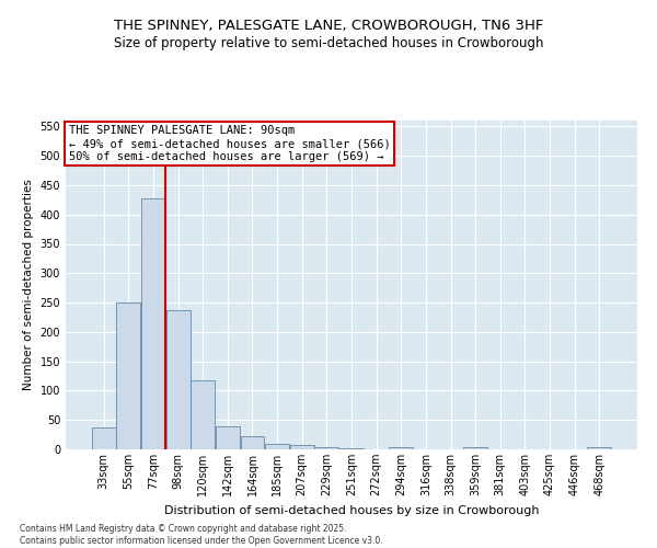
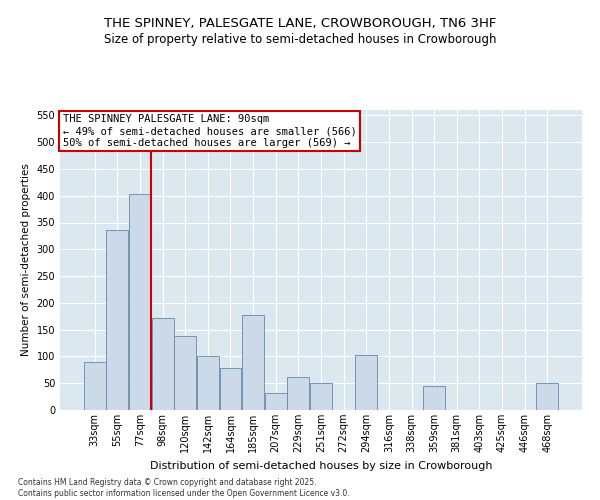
33sqm: 38 -> 90
55sqm: 250 -> 336
77sqm: 428 -> 404
98sqm: 237 -> 172
120sqm: 118 -> 138
142sqm: 40 -> 100
164sqm: 23 -> 78
185sqm: 10 -> 178
207sqm: 8 -> 32
229sqm: 4 -> 62
251sqm: 2 -> 50
294sqm: 3 -> 102
359sqm: 3 -> 44
468sqm: 3 -> 50
